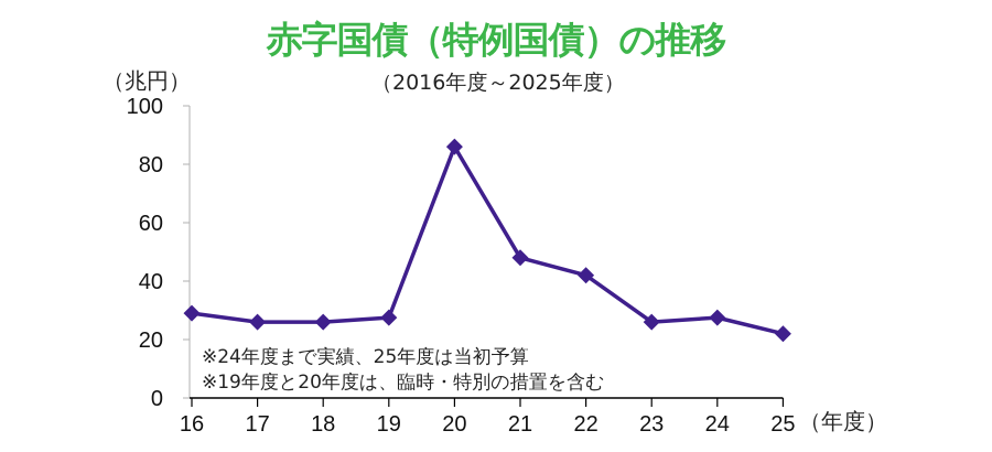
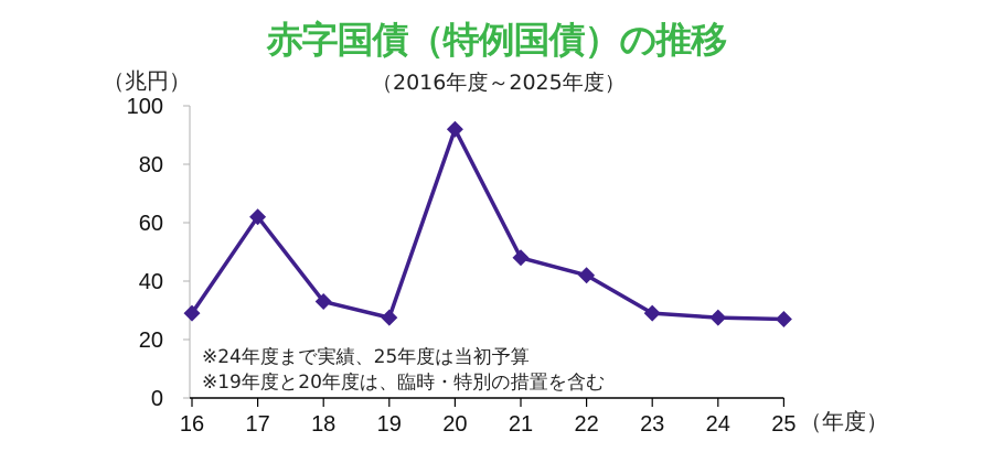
17: 26 -> 62
18: 26 -> 33
20: 86 -> 92
23: 26 -> 29
25: 22 -> 27
